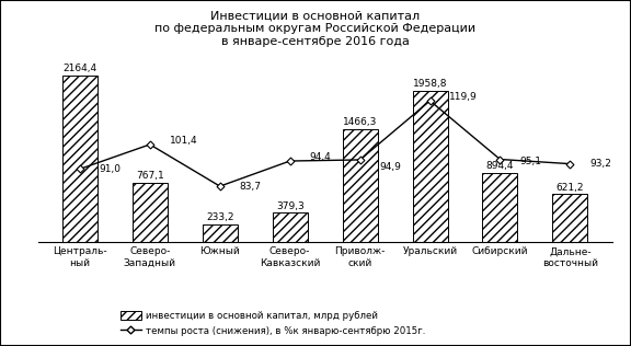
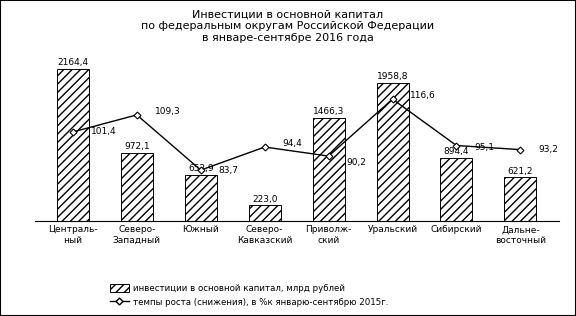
темпы роста (снижения), в %к январю-сентябрю 2015г./Централь- ный: 91,0 -> 101,4
инвестиции в основной капитал, млрд рублей/Северо- Западный: 767,1 -> 972,1
темпы роста (снижения), в %к январю-сентябрю 2015г./Северо- Западный: 101,4 -> 109,3
инвестиции в основной капитал, млрд рублей/Южный: 233,2 -> 652,9
инвестиции в основной капитал, млрд рублей/Северо- Кавказский: 379,3 -> 223,0
темпы роста (снижения), в %к январю-сентябрю 2015г./Приволж- ский: 94,9 -> 90,2
темпы роста (снижения), в %к январю-сентябрю 2015г./Уральский: 119,9 -> 116,6
